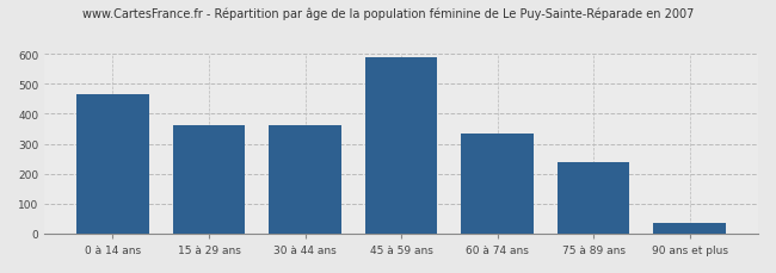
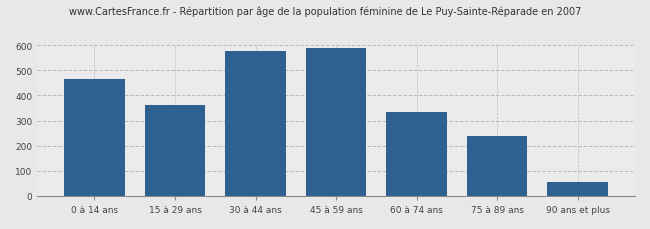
30 à 44 ans: 360 -> 578
90 ans et plus: 35 -> 55
